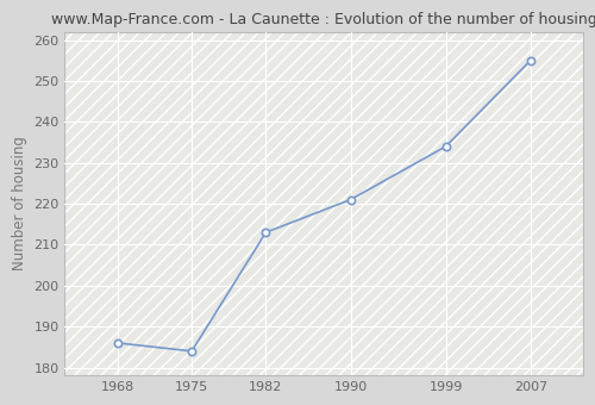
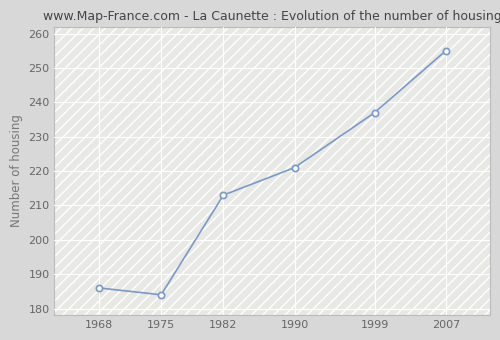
1999: 234 -> 237
